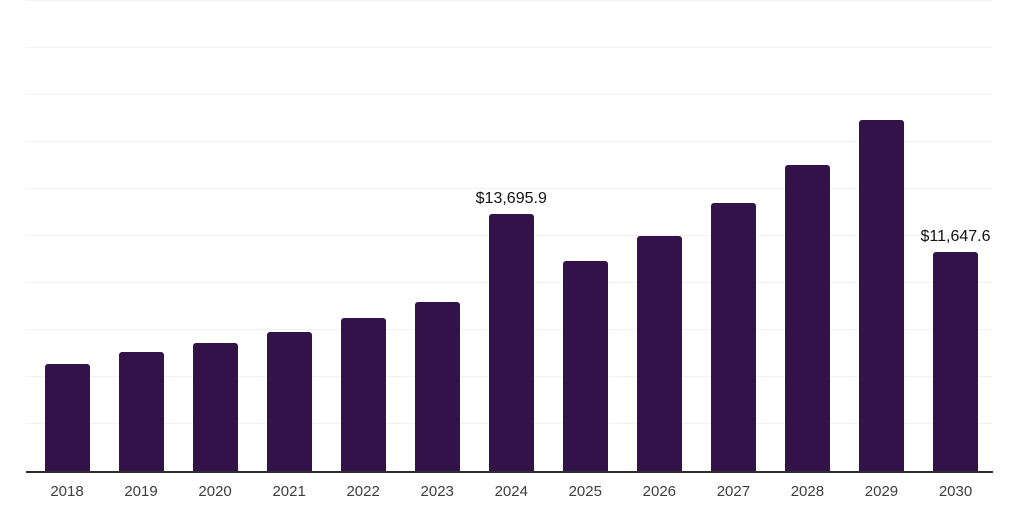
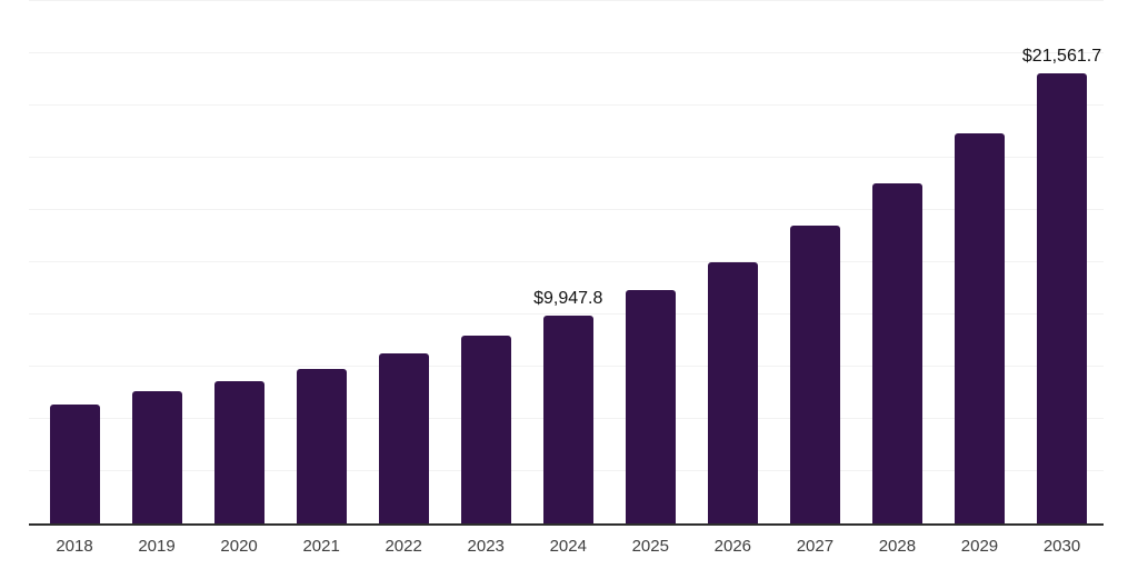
2024: $13,695.9 -> $9,947.8
2030: $11,647.6 -> $21,561.7
